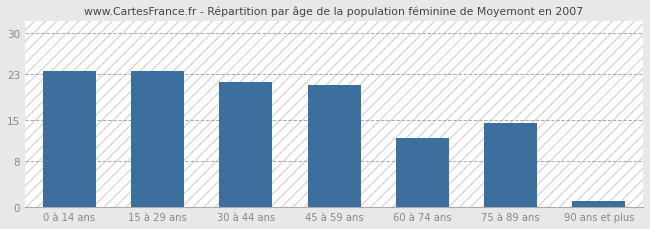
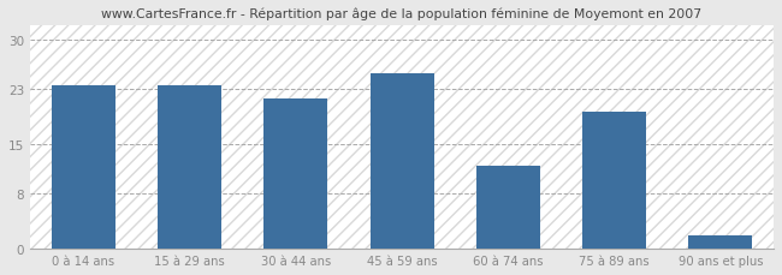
45 à 59 ans: 21.0 -> 25.2
75 à 89 ans: 14.5 -> 19.6
90 ans et plus: 1.0 -> 2.0
